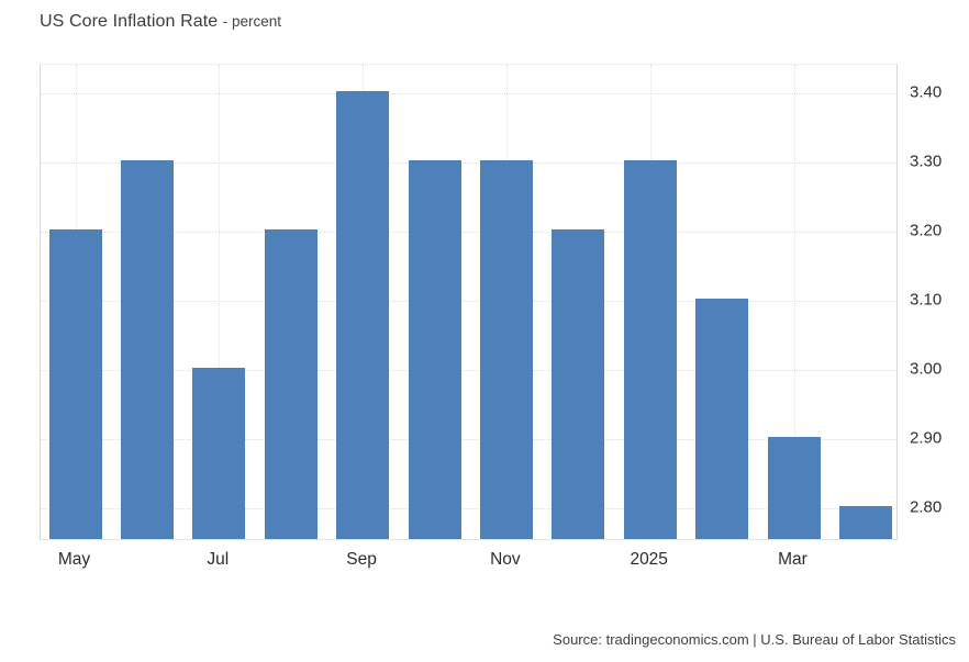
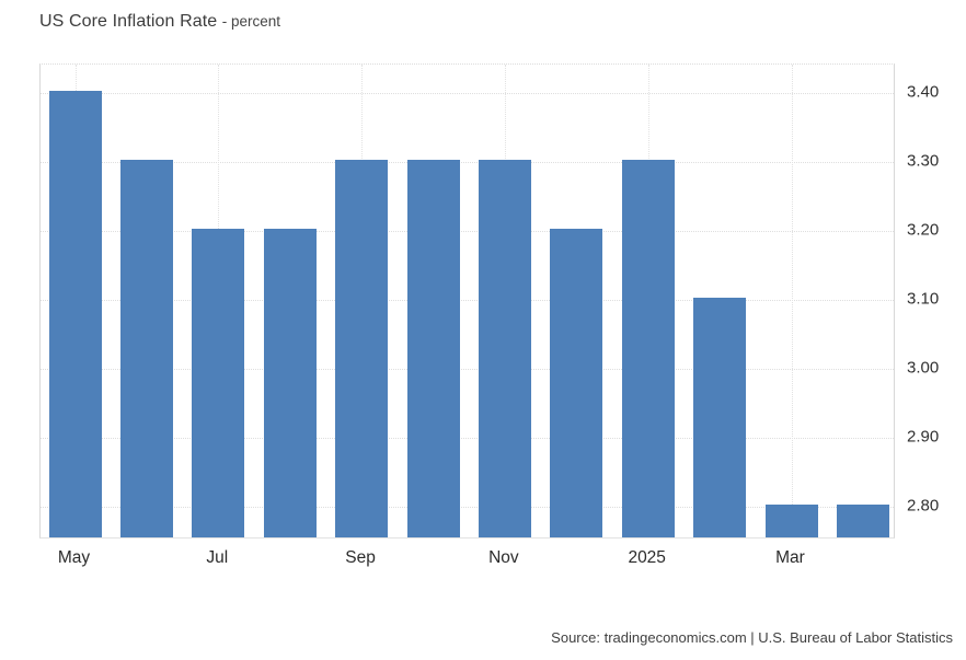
May: 3.2 -> 3.4
Jul: 3.0 -> 3.2
Sep: 3.4 -> 3.3
Mar: 2.9 -> 2.8
